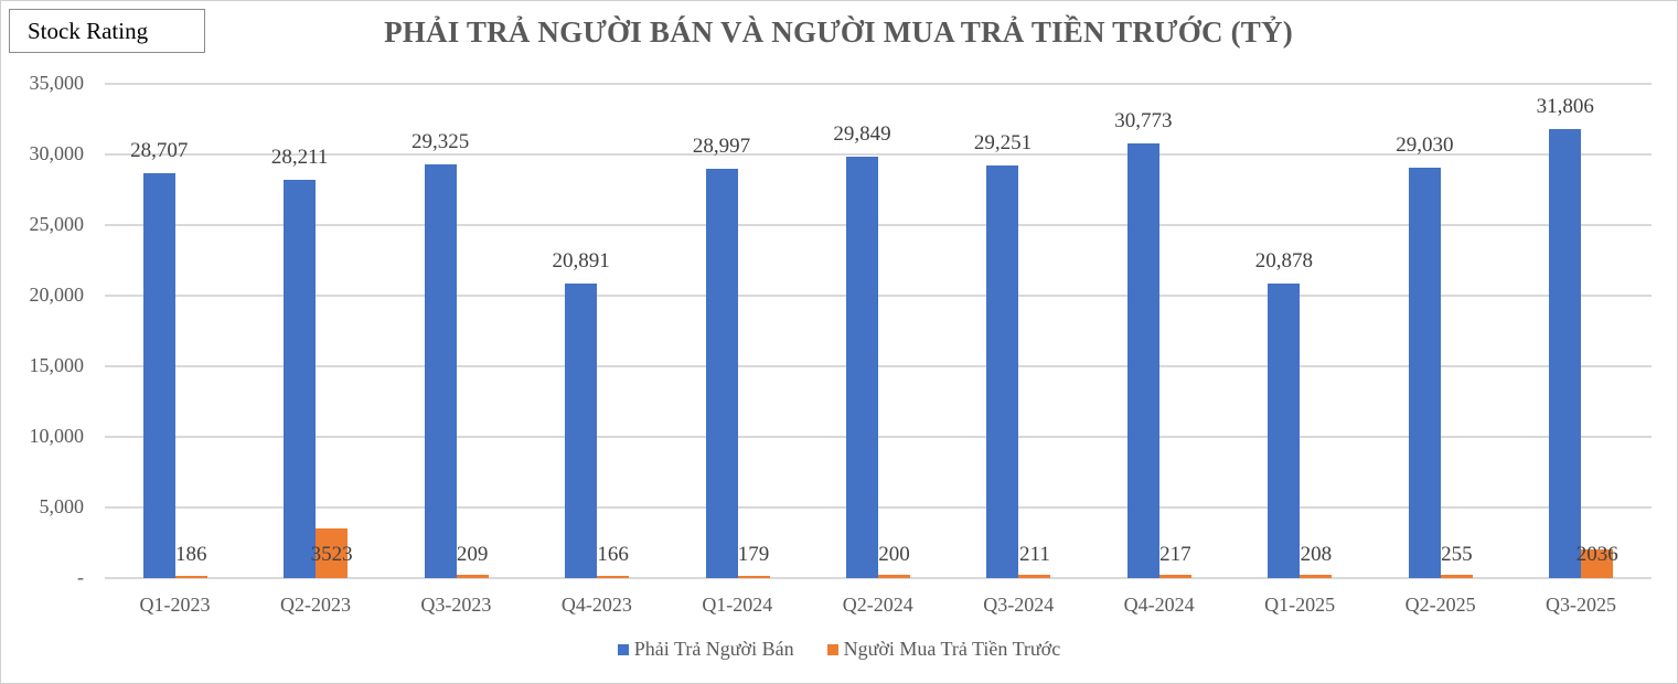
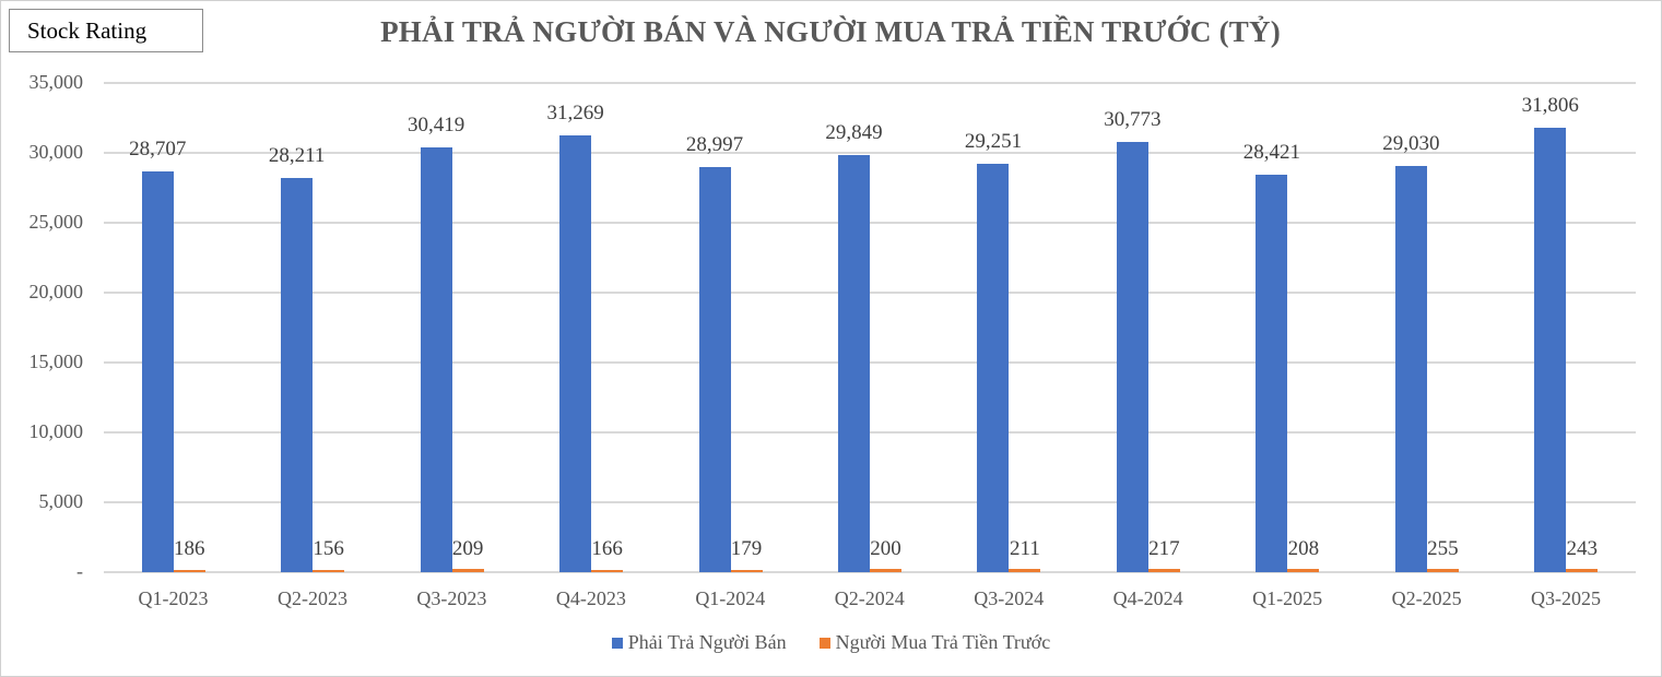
Người Mua Trả Tiền Trước/Q2-2023: 3523 -> 156
Phải Trả Người Bán/Q3-2023: 29,325 -> 30,419
Phải Trả Người Bán/Q4-2023: 20,891 -> 31,269
Phải Trả Người Bán/Q1-2025: 20,878 -> 28,421
Người Mua Trả Tiền Trước/Q3-2025: 2036 -> 243
